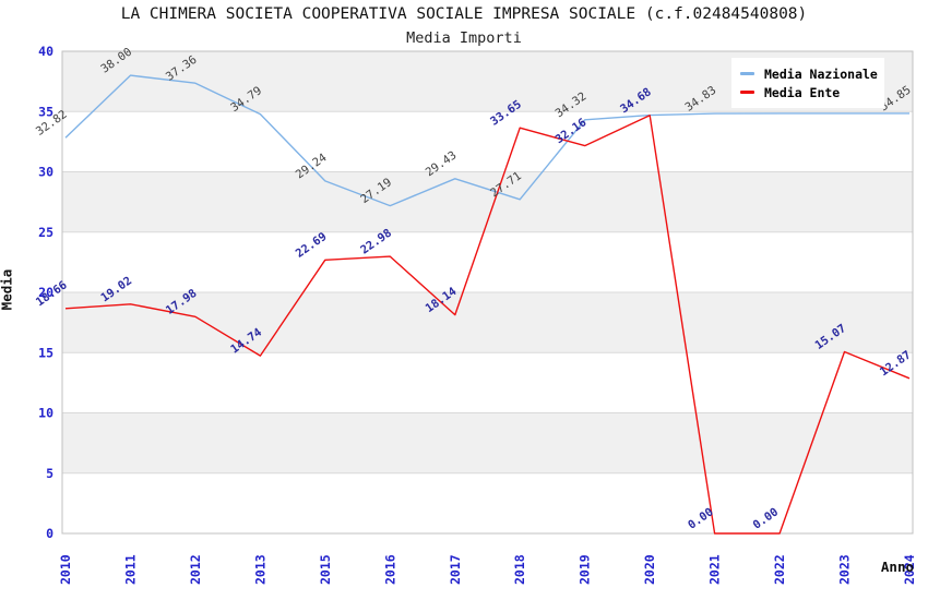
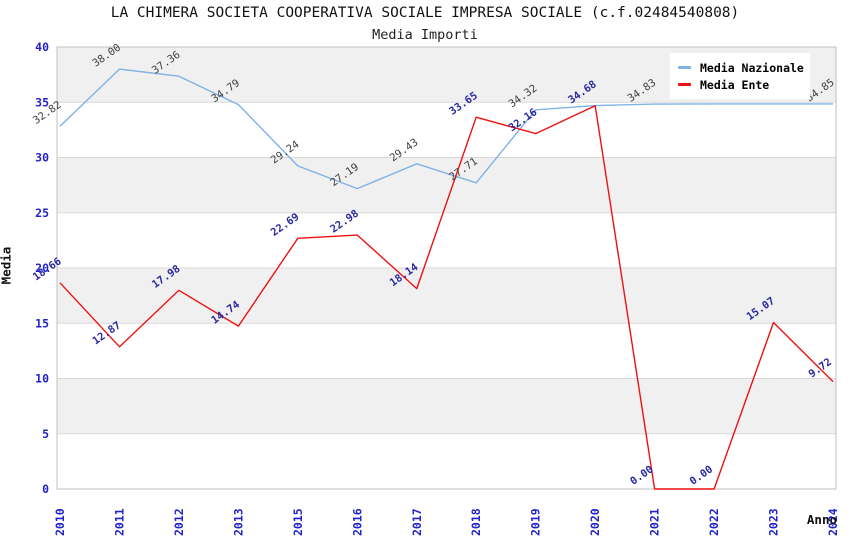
Media Ente/2011: 19.02 -> 12.87
Media Ente/2024: 12.87 -> 9.72
